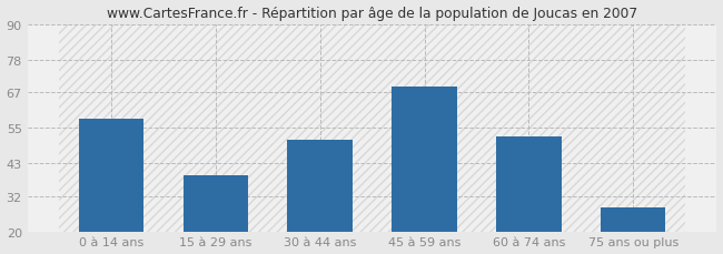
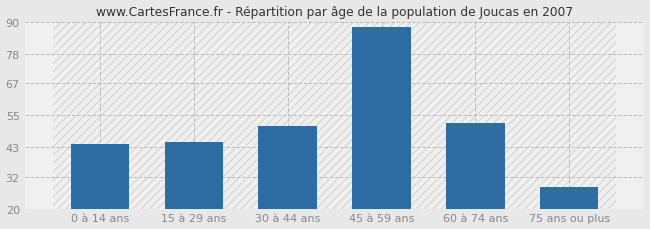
0 à 14 ans: 58 -> 44
15 à 29 ans: 39 -> 45
45 à 59 ans: 69 -> 88
